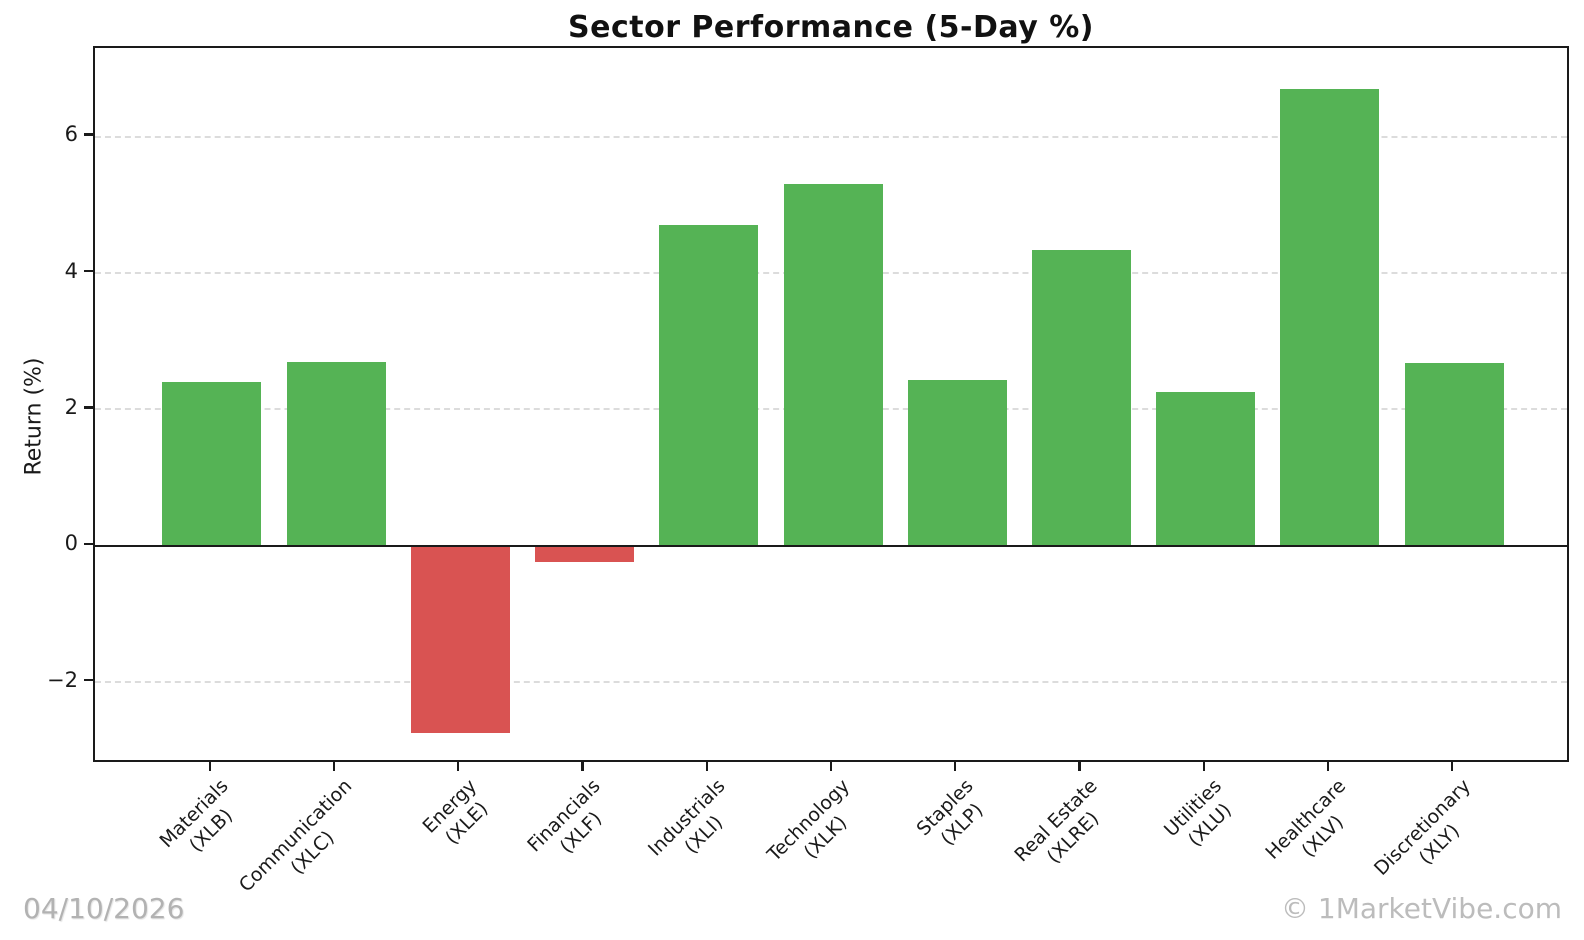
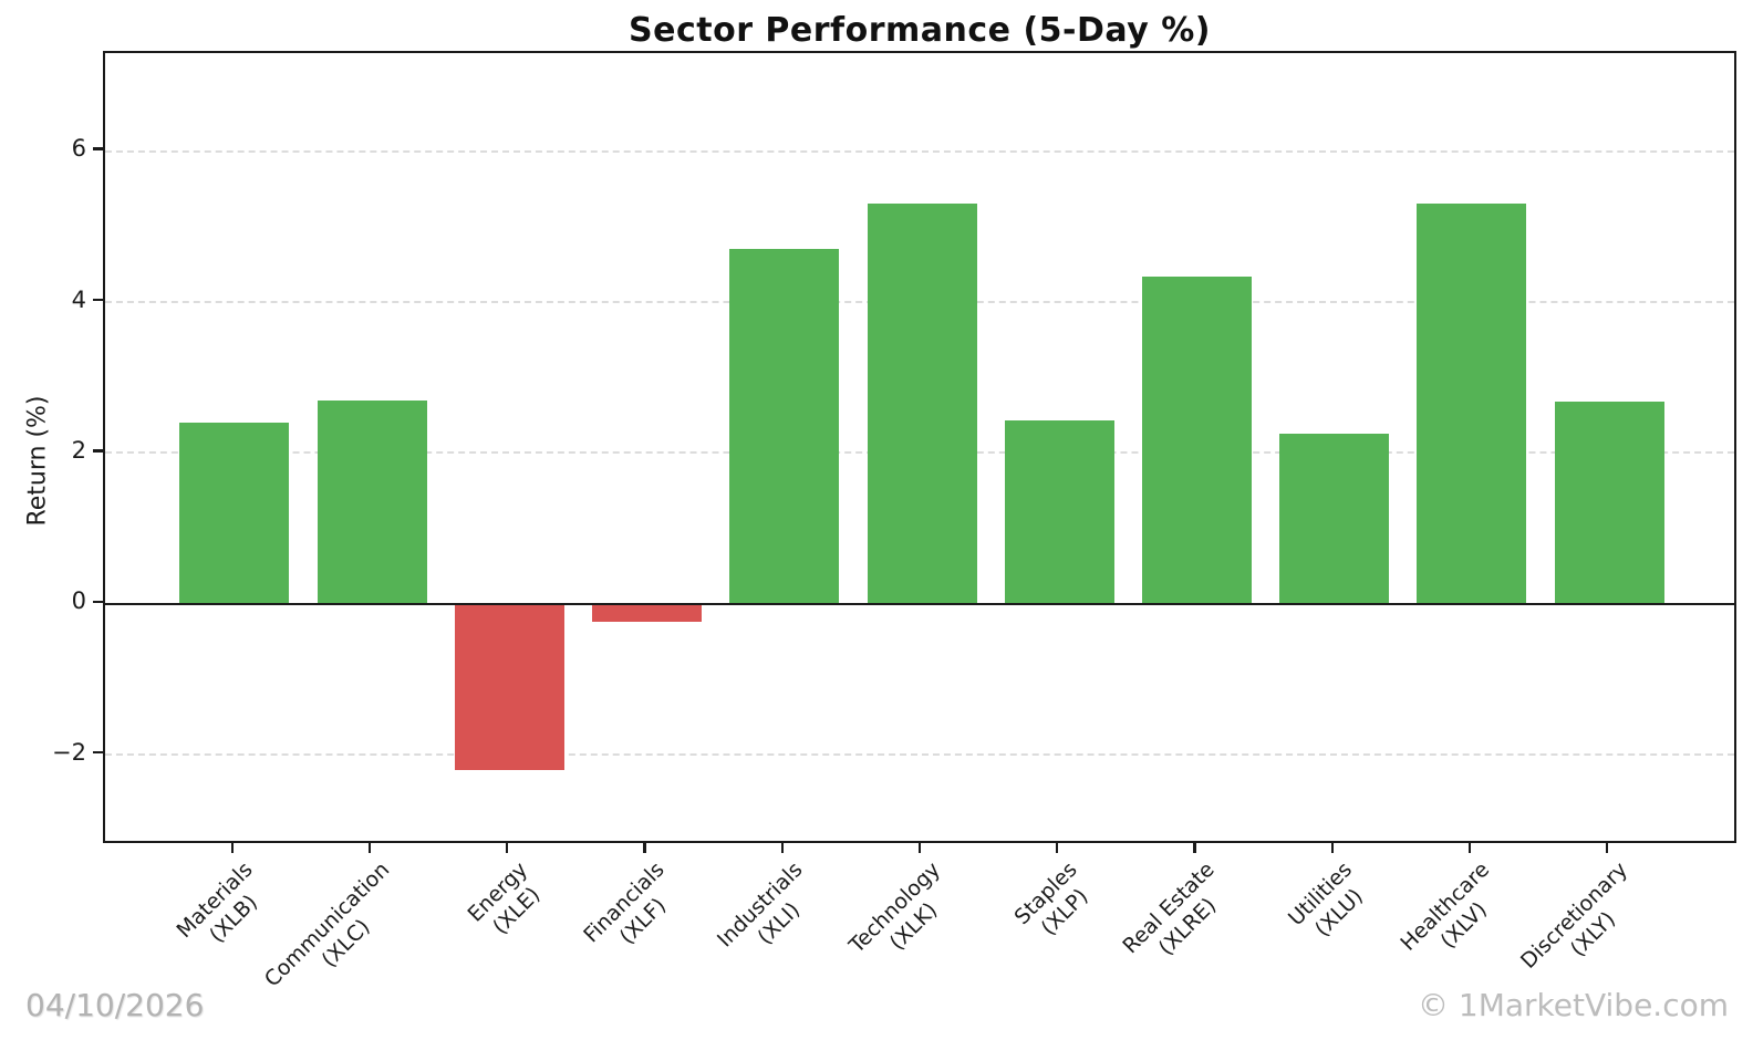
Energy (XLE): -2.8 -> -2.2
Healthcare (XLV): 6.7 -> 5.3
